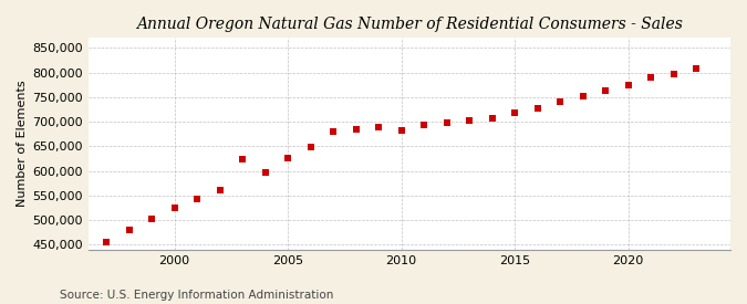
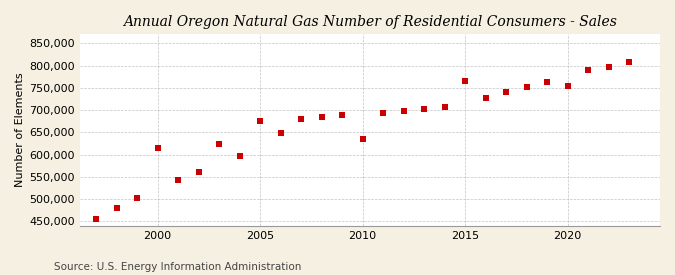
2000: 524,000 -> 615,000
2005: 625,000 -> 675,000
2010: 683,000 -> 635,000
2015: 718,000 -> 765,000
2020: 775,000 -> 755,000
